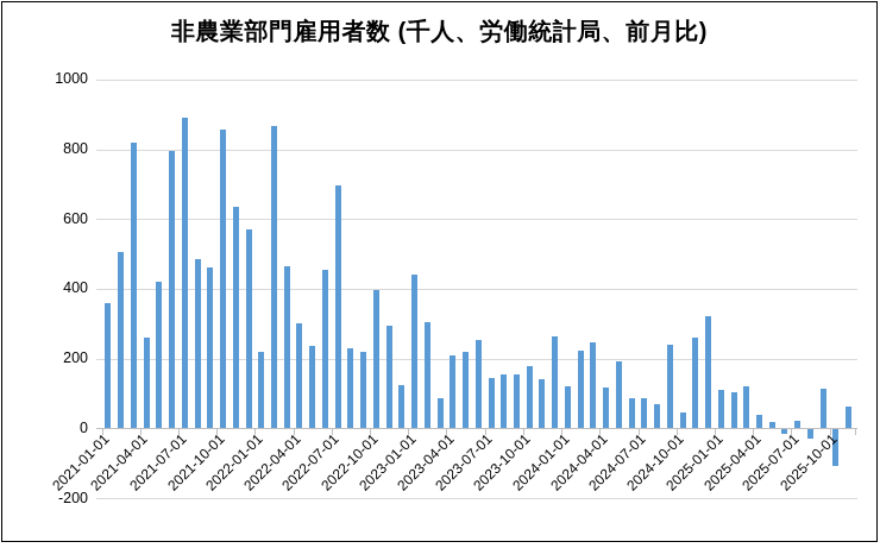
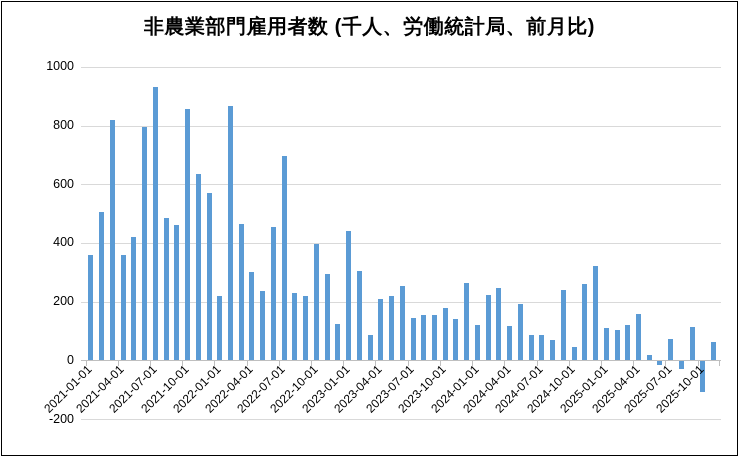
2021-04-01: 260 -> 360
2021-07-01: 890 -> 930
2025-04-01: 40 -> 160
2025-07-01: 20 -> 70
